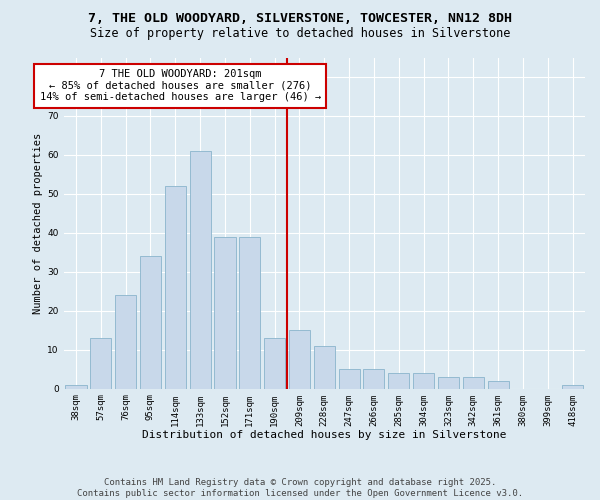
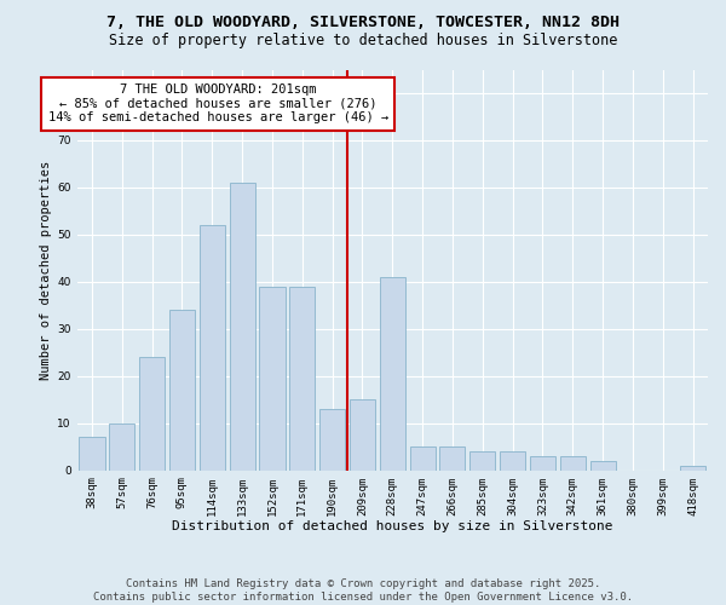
38sqm: 1 -> 7
57sqm: 13 -> 10
228sqm: 11 -> 41
